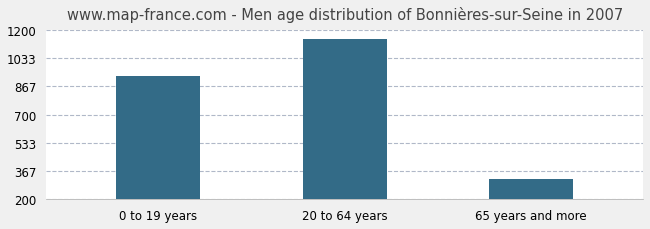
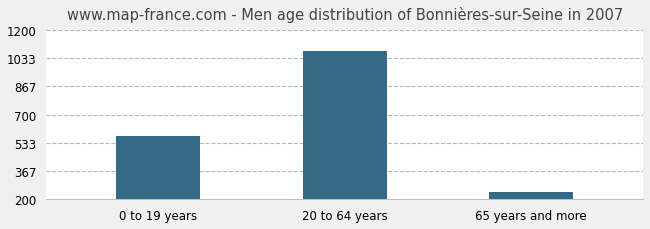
0 to 19 years: 930 -> 580
20 to 64 years: 1150 -> 1080
65 years and more: 320 -> 240
